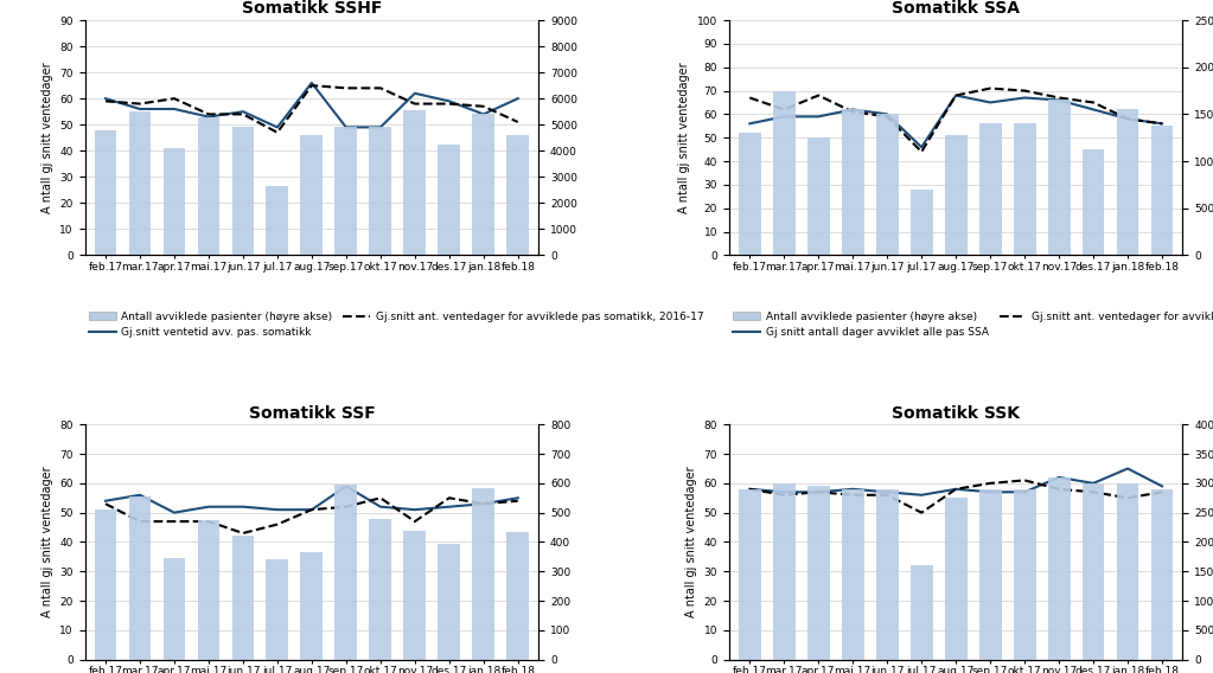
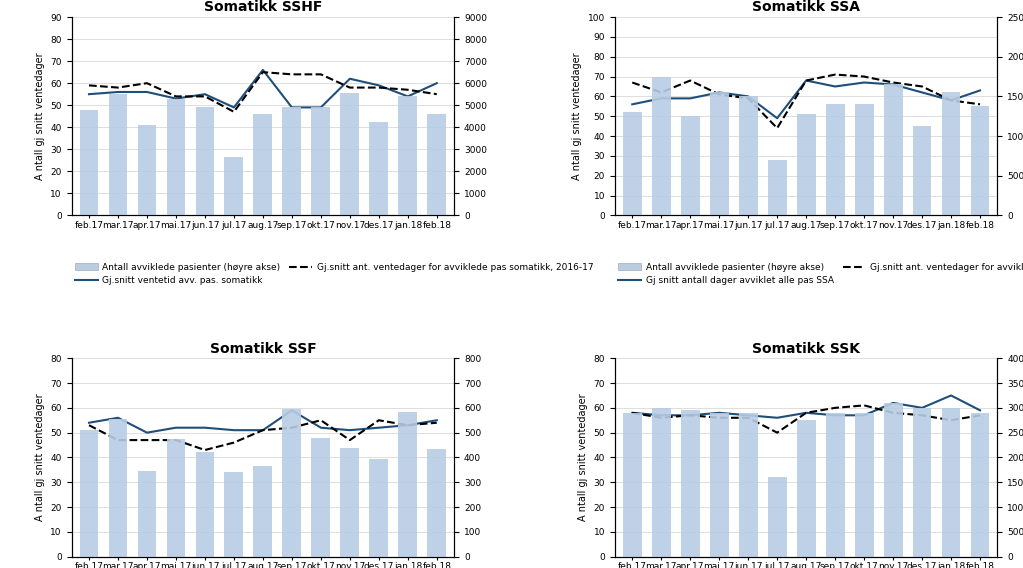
Somatikk SSHF/Gj.snitt ventetid avv. pas. somatikk/feb.17: 60 -> 55
Somatikk SSHF/Gj.snitt ant. ventedager for avviklede pas somatikk, 2016-17/feb.18: 51 -> 55
Somatikk SSA/Gj snitt antall dager avviklet alle pas SSA/jul.17: 46 -> 49
Somatikk SSA/Gj snitt antall dager avviklet alle pas SSA/feb.18: 56 -> 63
